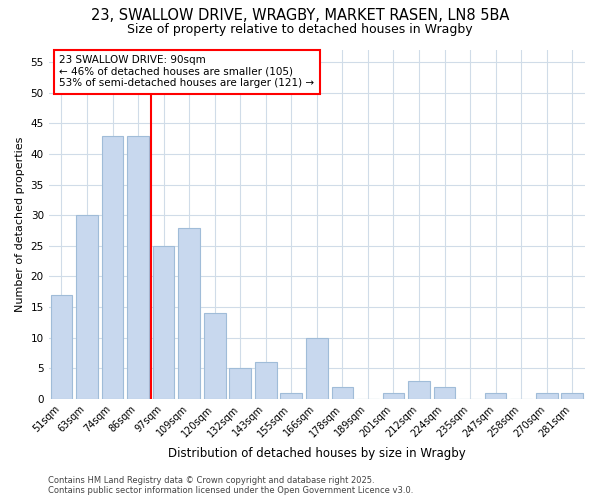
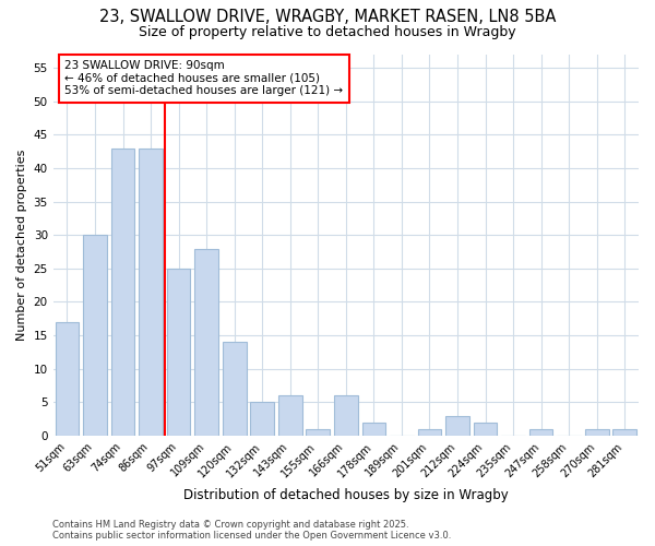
166sqm: 10 -> 6
